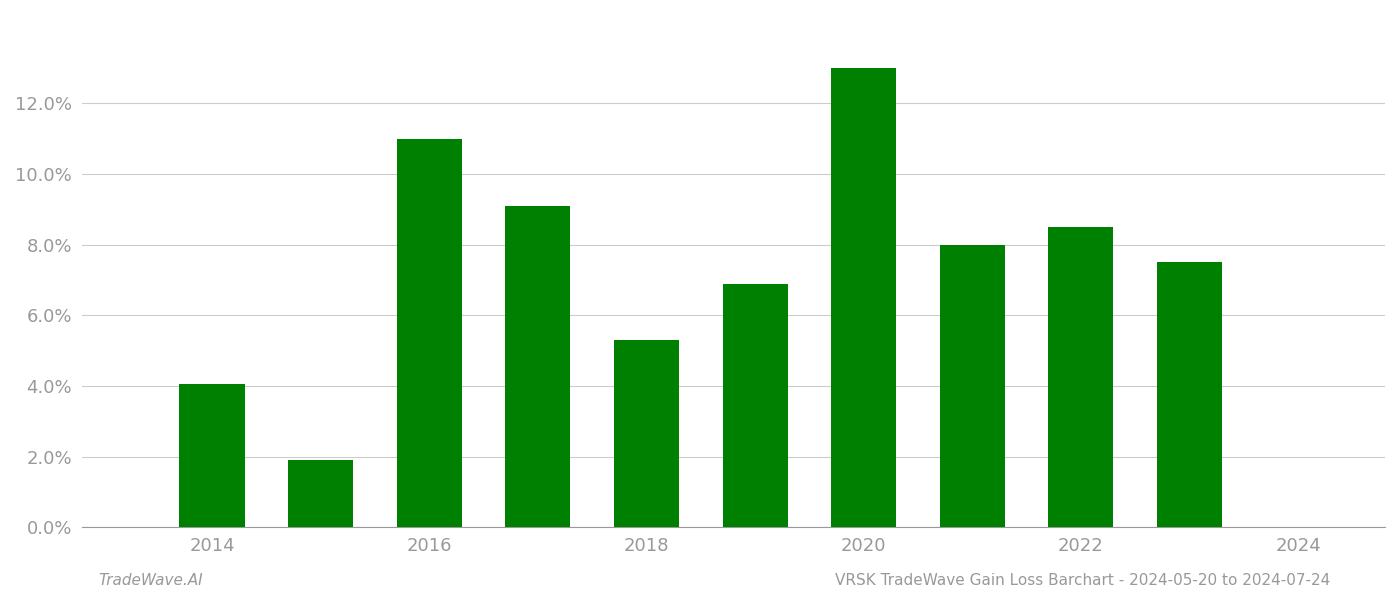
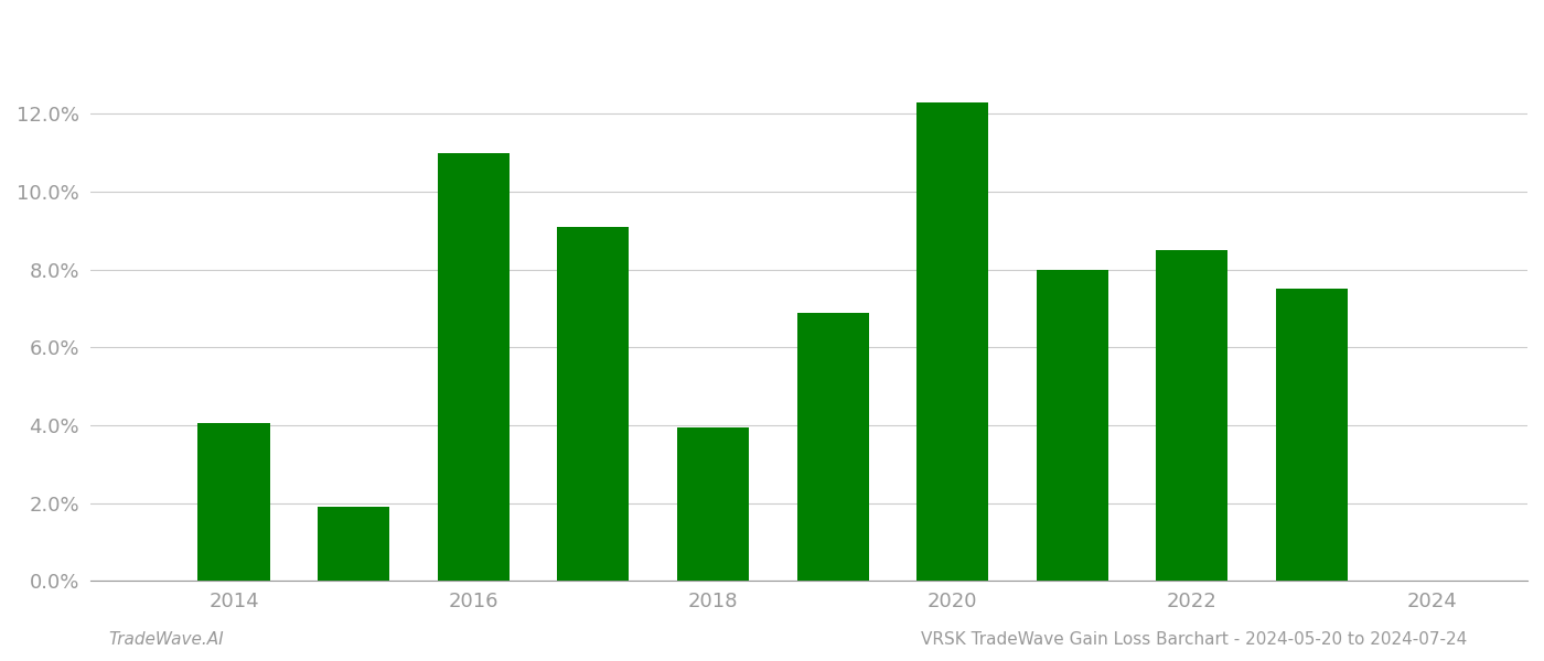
2018: 5.30% -> 3.95%
2020: 13.00% -> 12.30%
